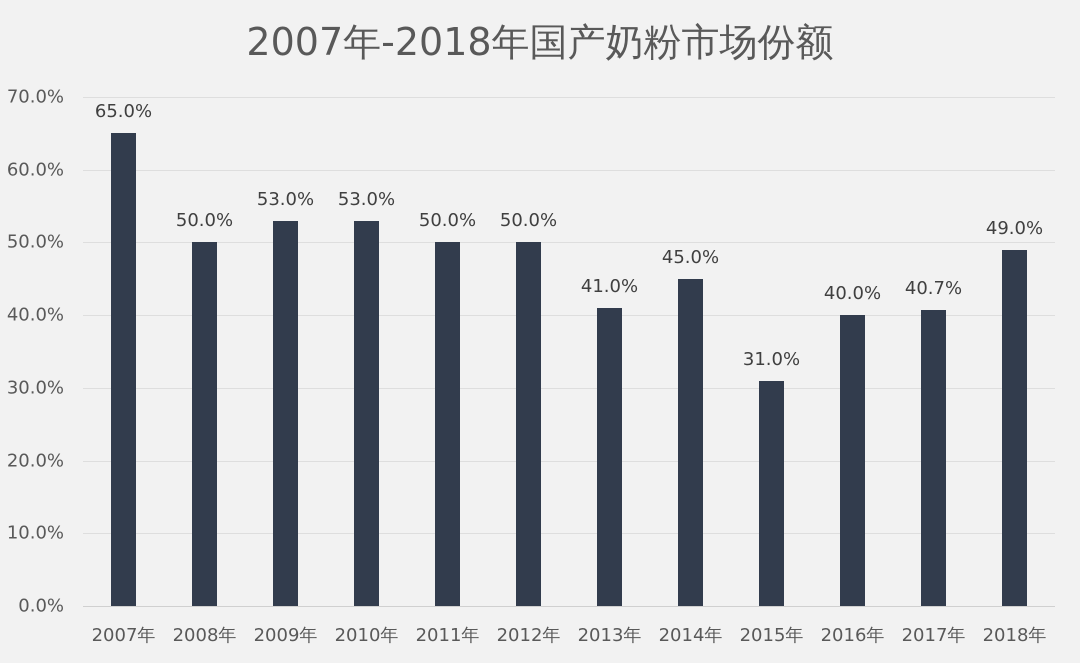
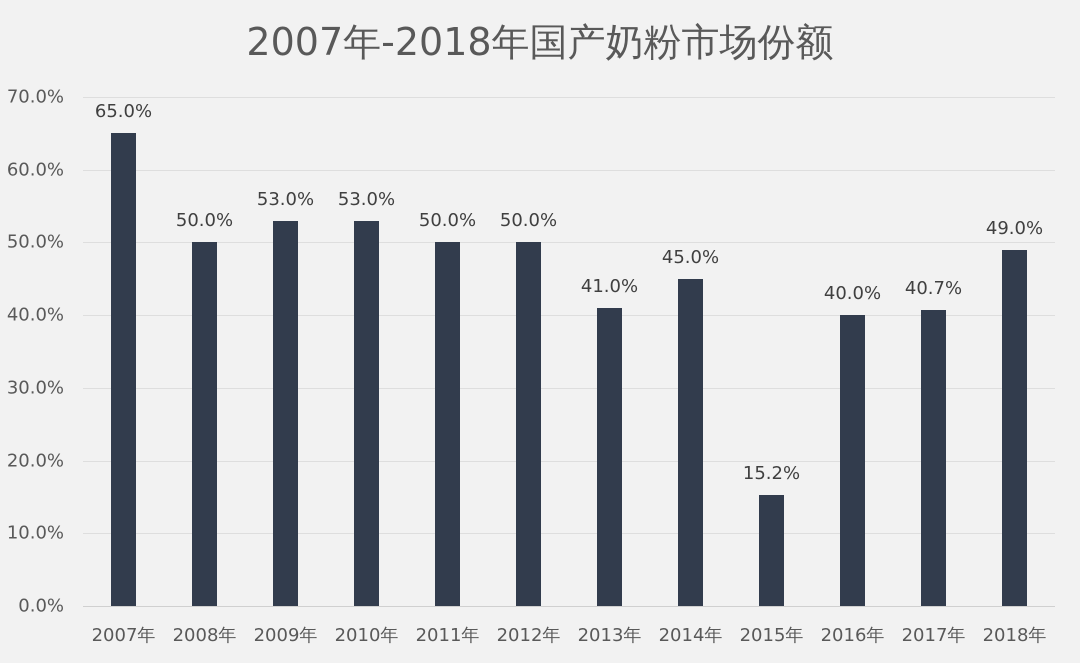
2015年: 31.0% -> 15.2%
